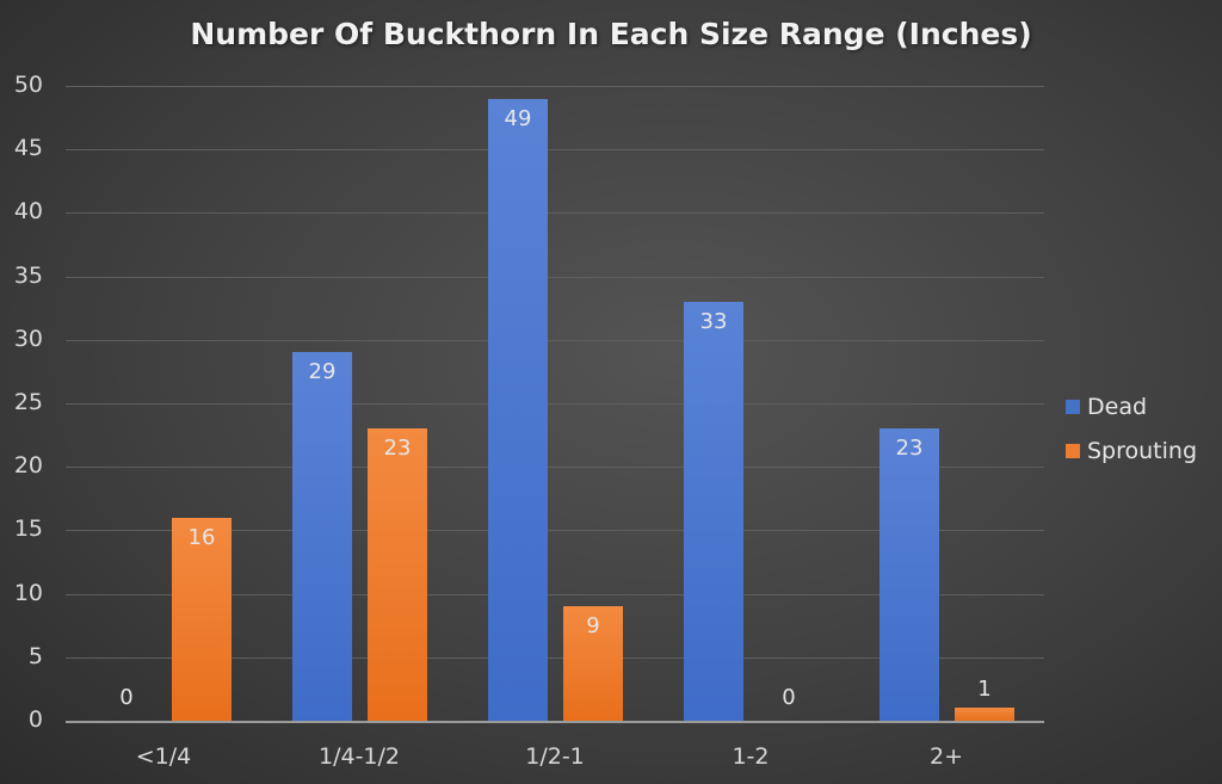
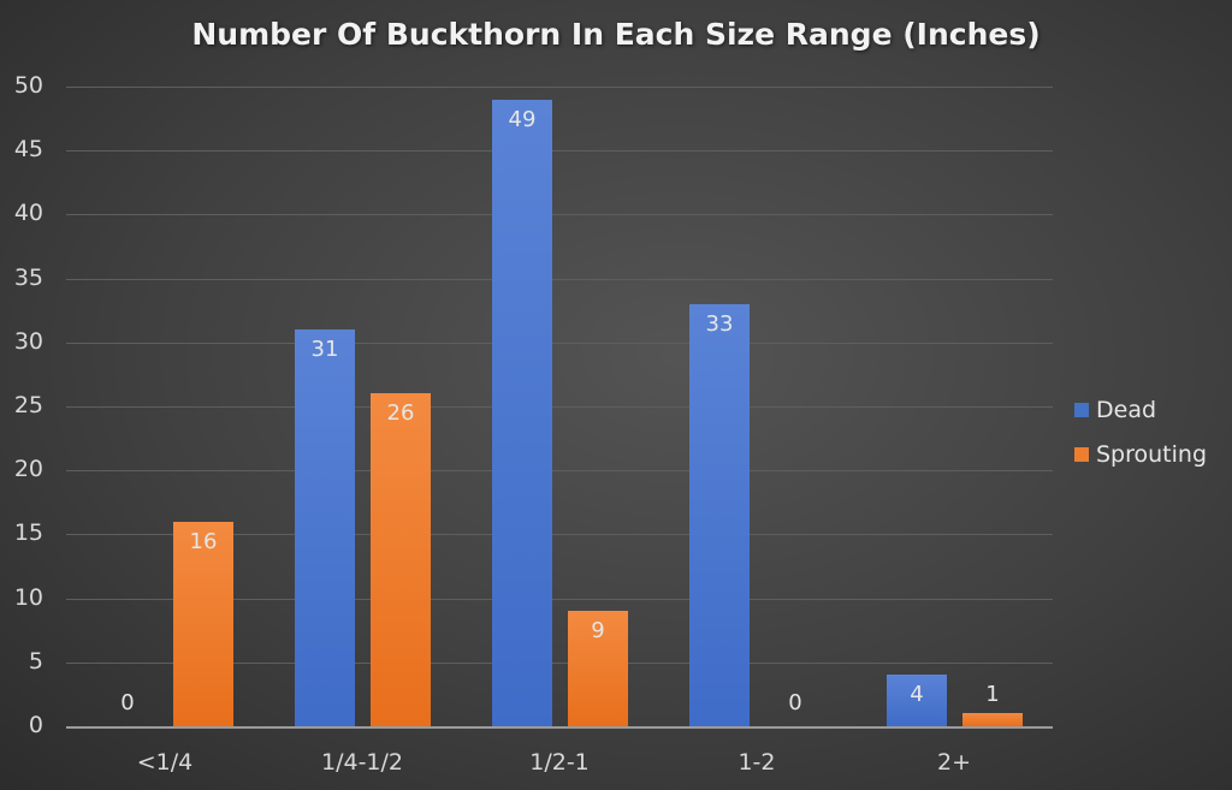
Dead/1/4-1/2: 29 -> 31
Sprouting/1/4-1/2: 23 -> 26
Dead/2+: 23 -> 4
